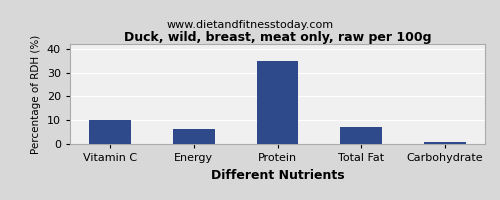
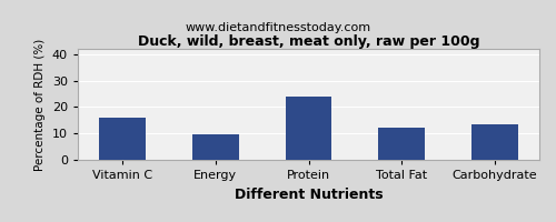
Vitamin C: 10.2 -> 16.0
Energy: 6.5 -> 9.5
Protein: 35.0 -> 24.0
Total Fat: 7.2 -> 12.0
Carbohydrate: 1.0 -> 13.5
